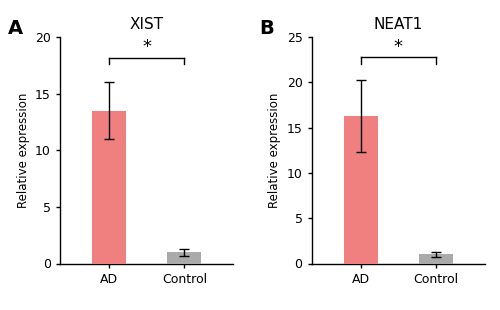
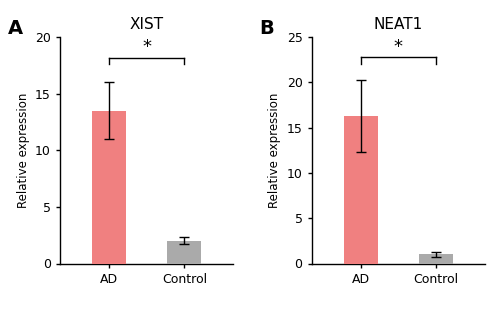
XIST/Control: 1.0 -> 2.0
